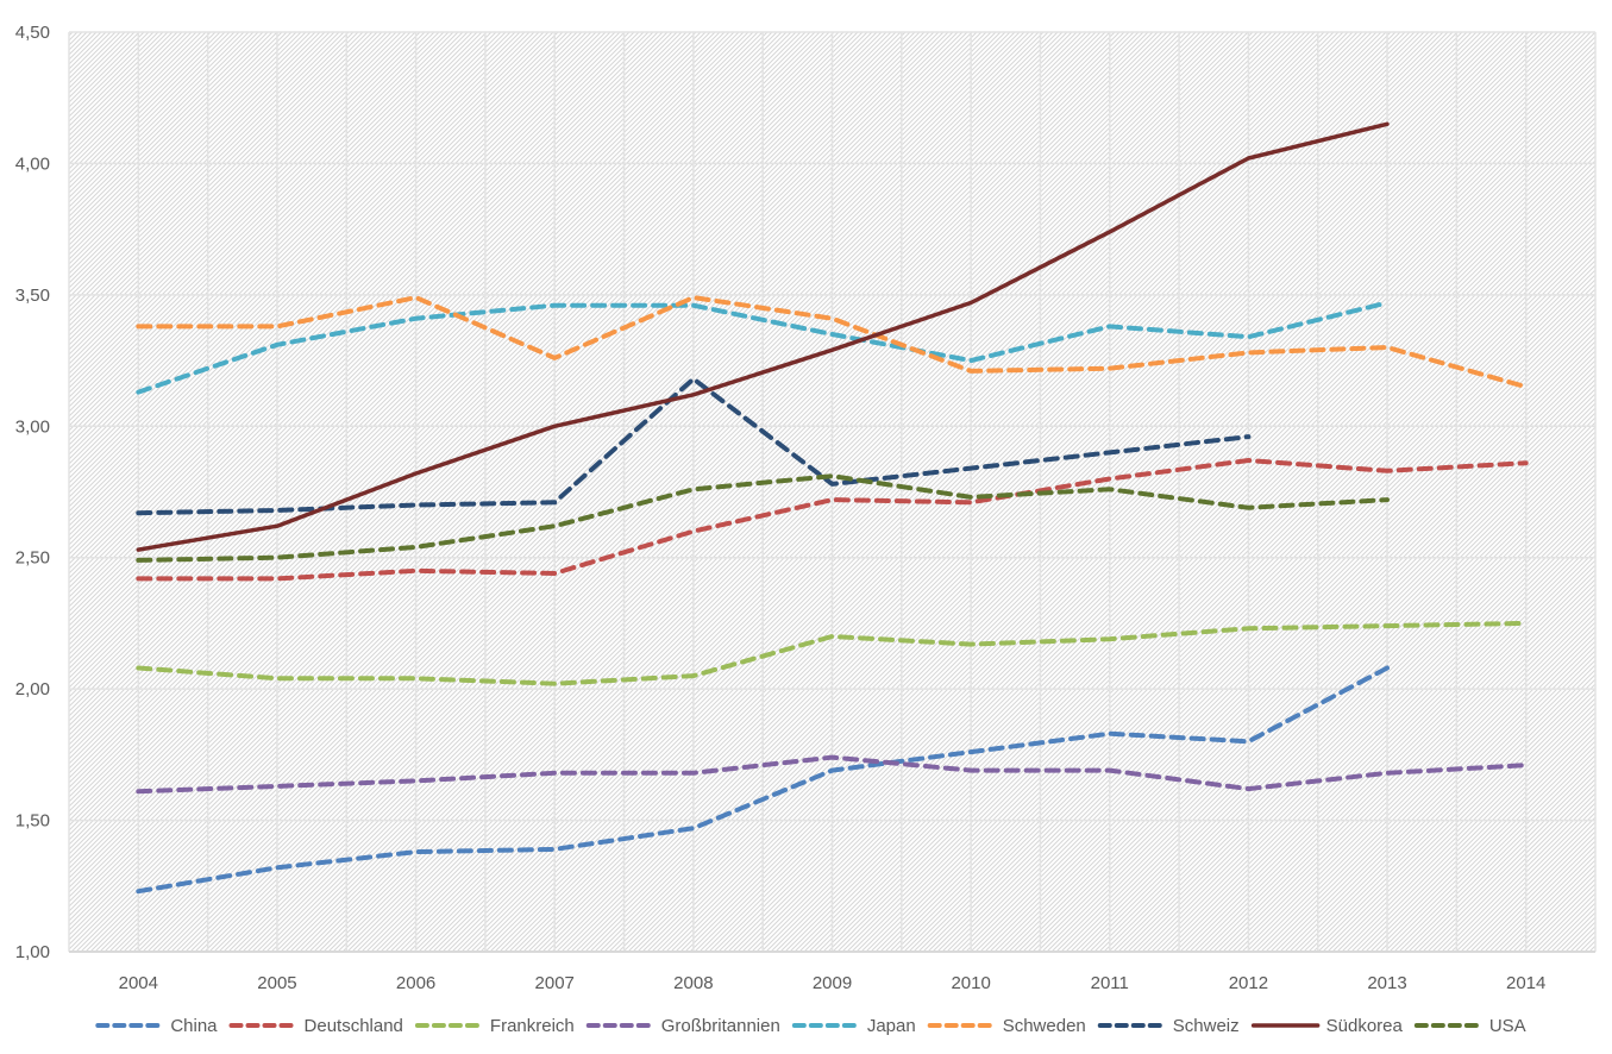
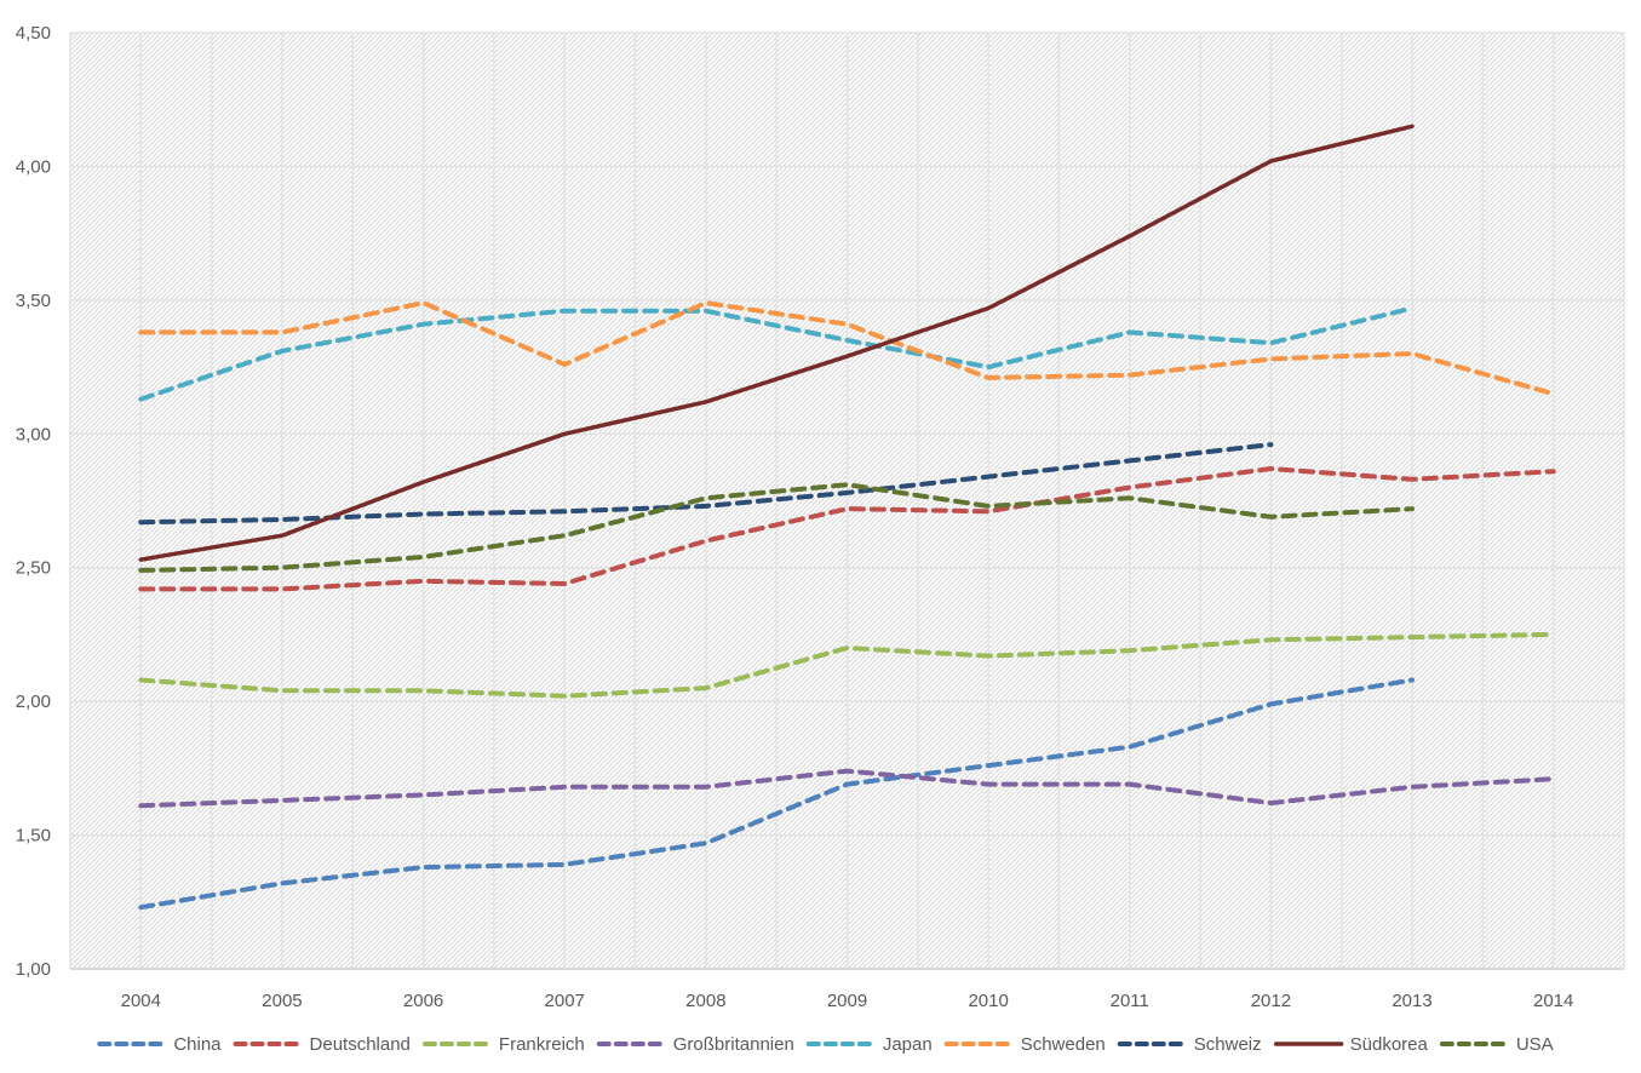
Schweiz/2008: 3,18 -> 2,73
China/2012: 1,80 -> 1,99
